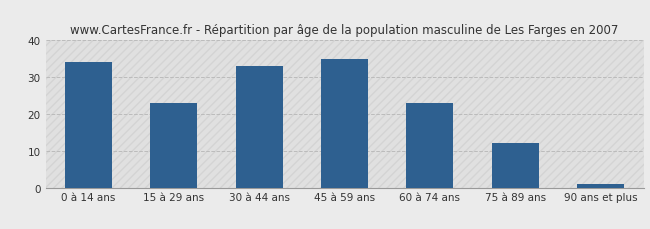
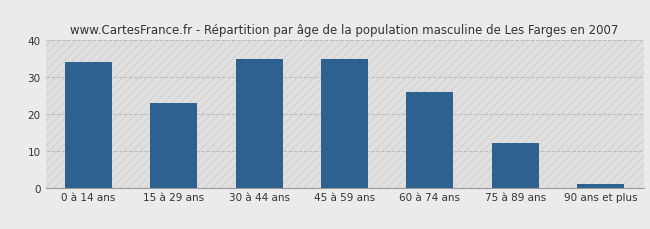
30 à 44 ans: 33 -> 35
60 à 74 ans: 23 -> 26
